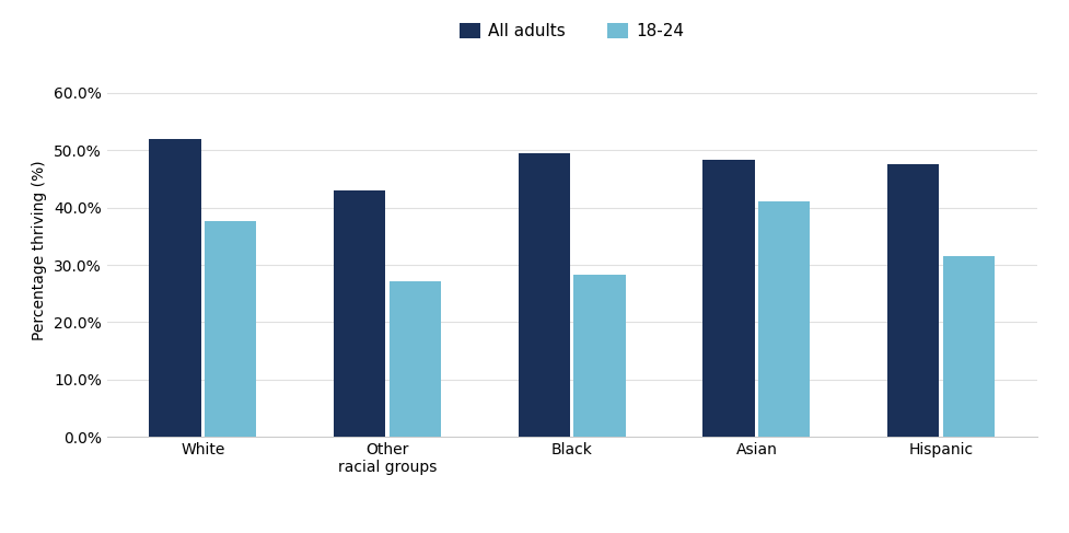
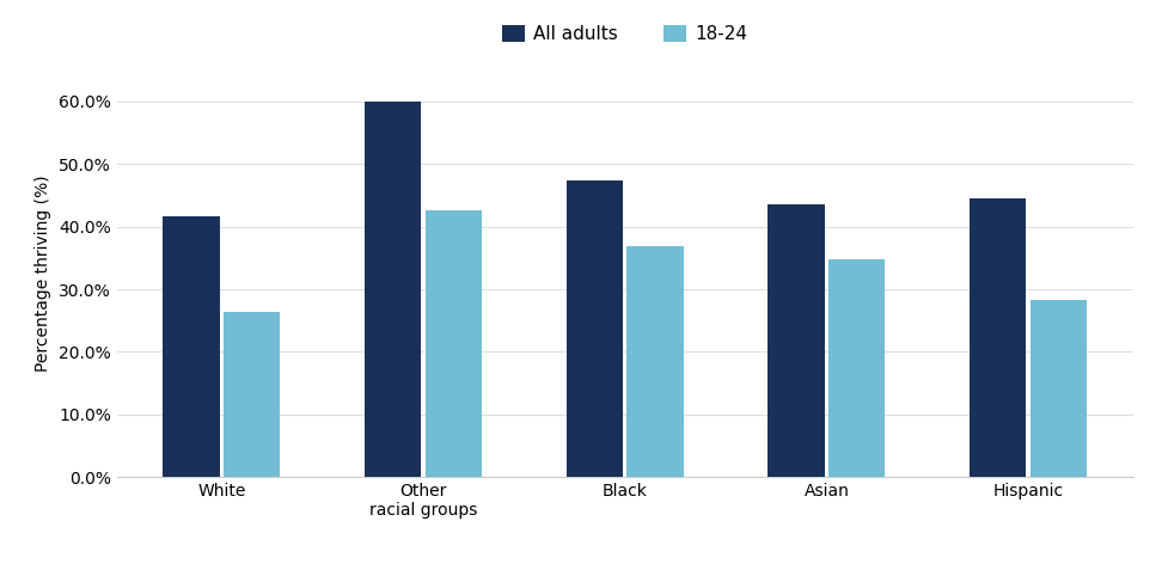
All adults/White: 52.0% -> 41.6%
18-24/White: 37.7% -> 26.4%
All adults/Other racial groups: 43.0% -> 60.0%
18-24/Other racial groups: 27.1% -> 42.6%
All adults/Black: 49.5% -> 47.4%
18-24/Black: 28.3% -> 36.8%
All adults/Asian: 48.3% -> 43.6%
18-24/Asian: 41.0% -> 34.8%
All adults/Hispanic: 47.5% -> 44.4%
18-24/Hispanic: 31.5% -> 28.2%
